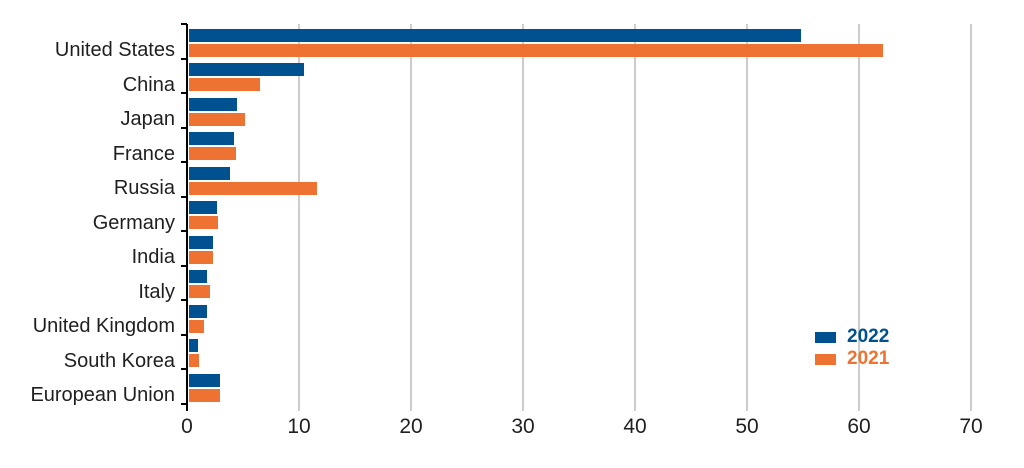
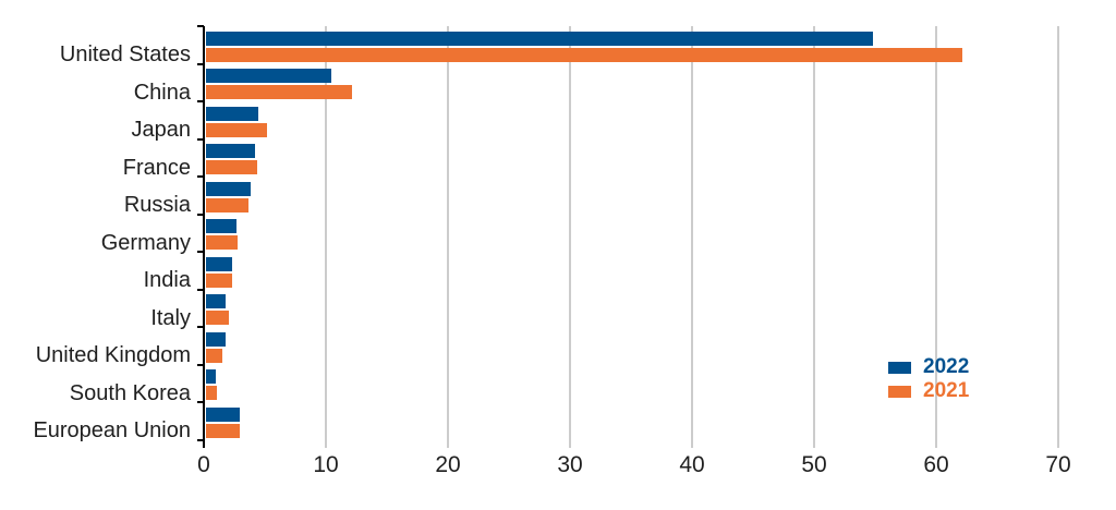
2021/China: 6.3 -> 12.0
2021/Russia: 11.4 -> 3.5
